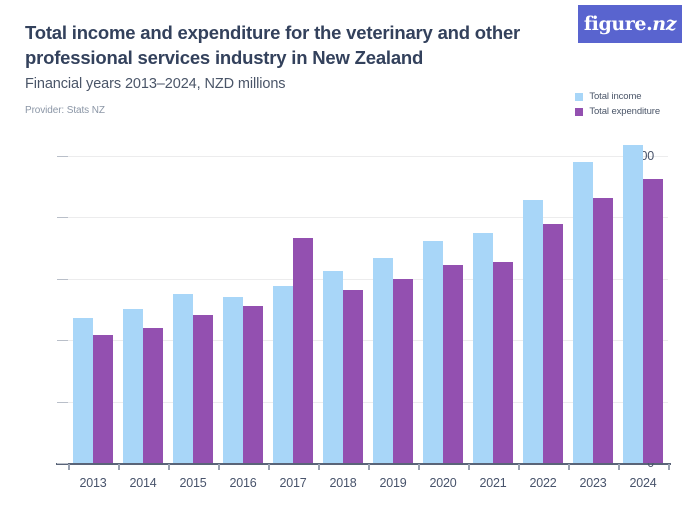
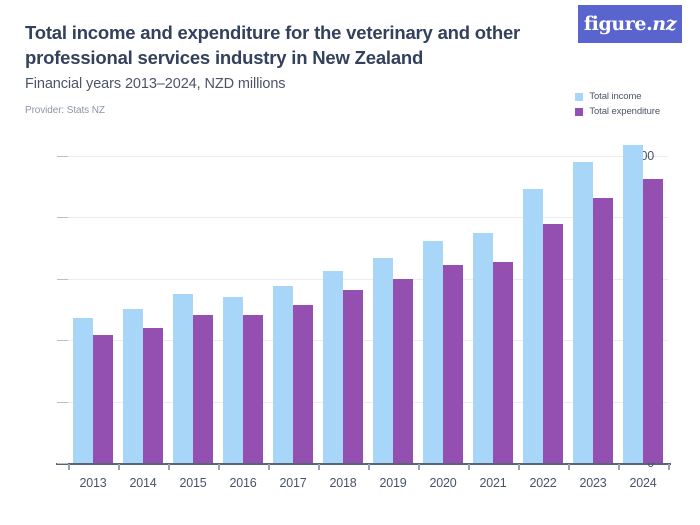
Total expenditure/2016: 1280 -> 1200
Total expenditure/2017: 1830 -> 1280
Total income/2022: 2140 -> 2240
